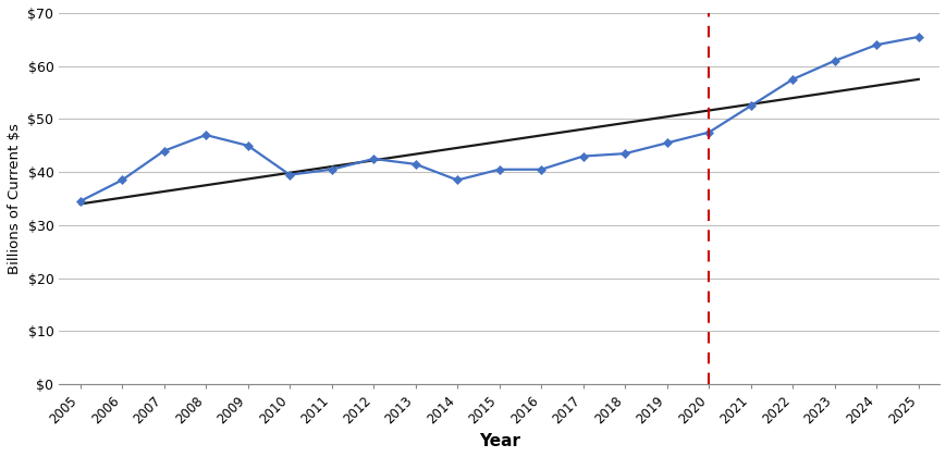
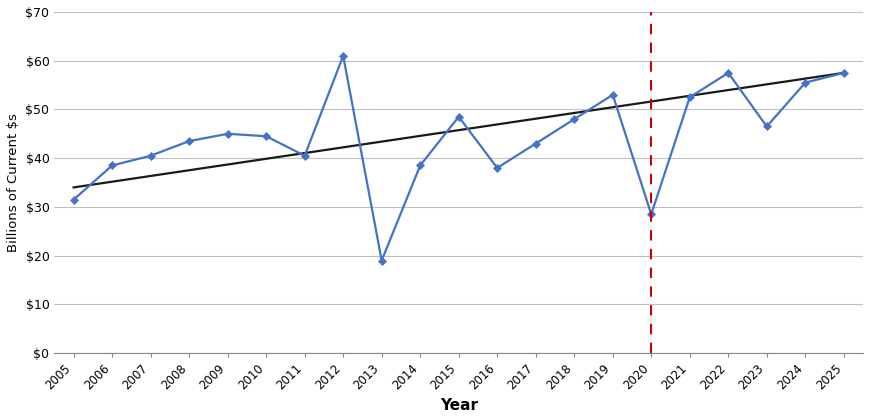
2005: $34.5 -> $31.5
2007: $44.0 -> $40.5
2008: $47.0 -> $43.5
2010: $39.5 -> $44.5
2012: $42.5 -> $61.0
2013: $41.5 -> $19.0
2015: $40.5 -> $48.5
2016: $40.5 -> $38.0
2018: $43.5 -> $48.0
2019: $45.5 -> $53.0
2020: $47.5 -> $28.5
2023: $61.0 -> $46.5
2024: $64.0 -> $55.5
2025: $65.5 -> $57.5
